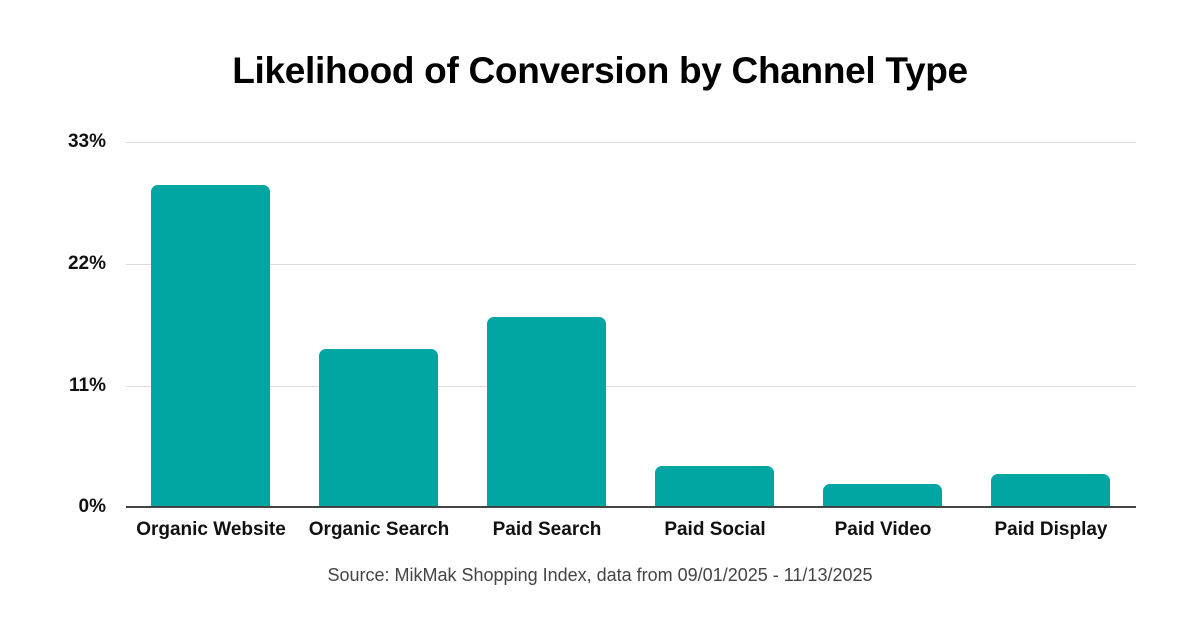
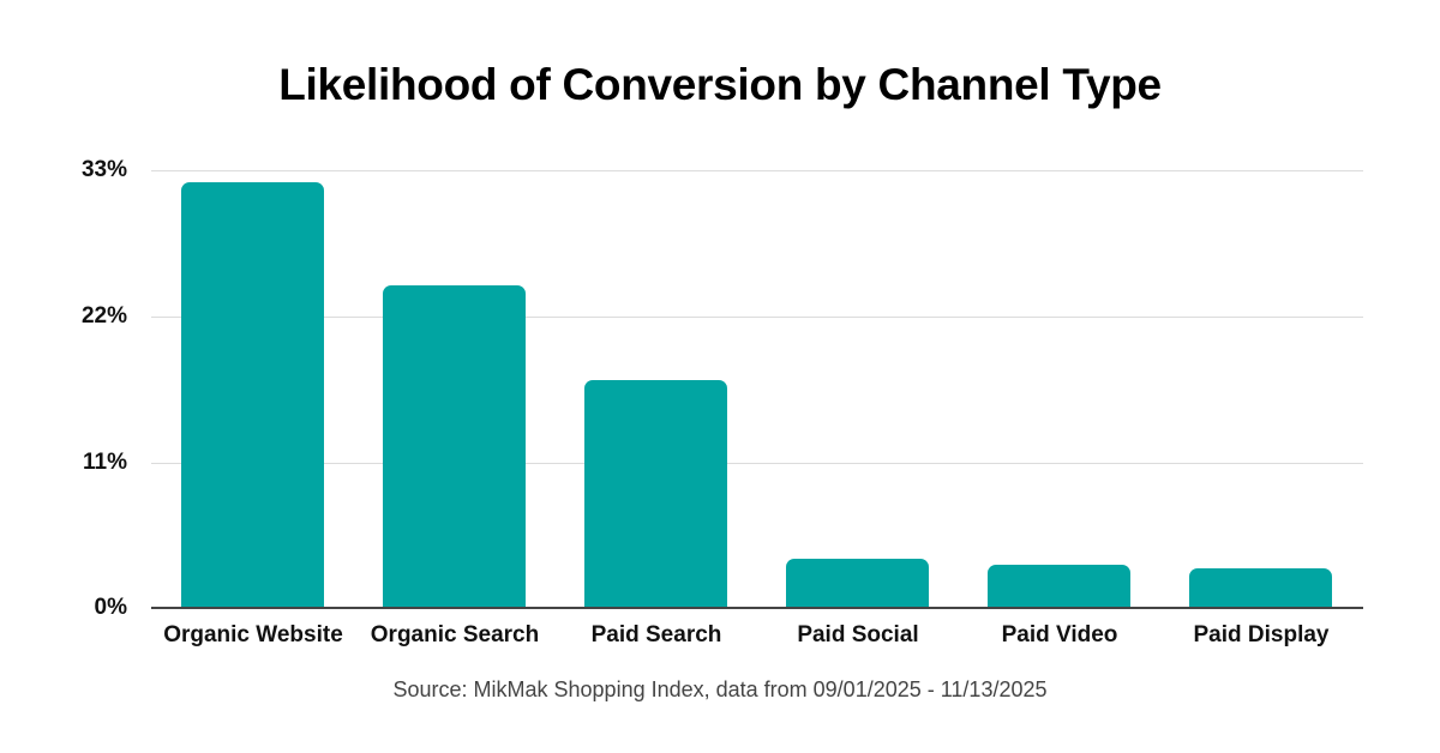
Organic Website: 29.1% -> 32.1%
Organic Search: 14.3% -> 24.3%
Paid Video: 2.1% -> 3.3%
